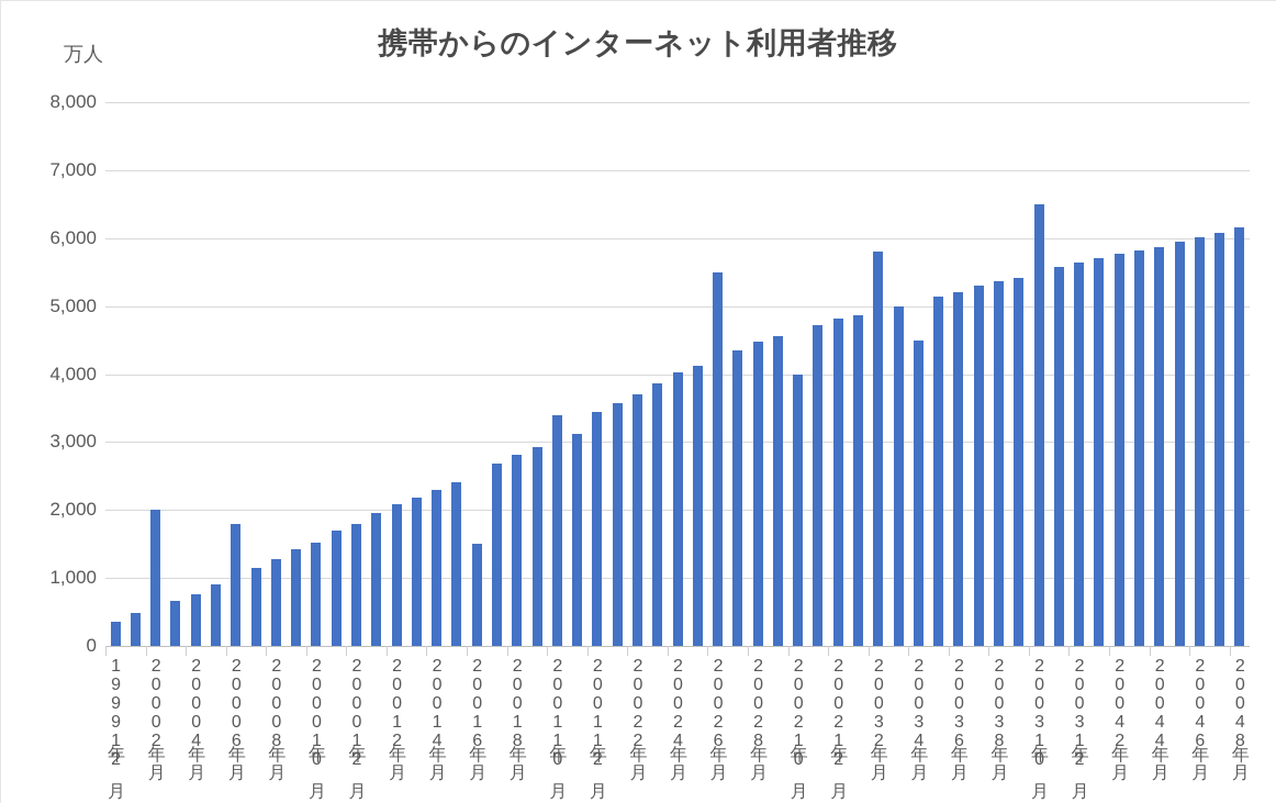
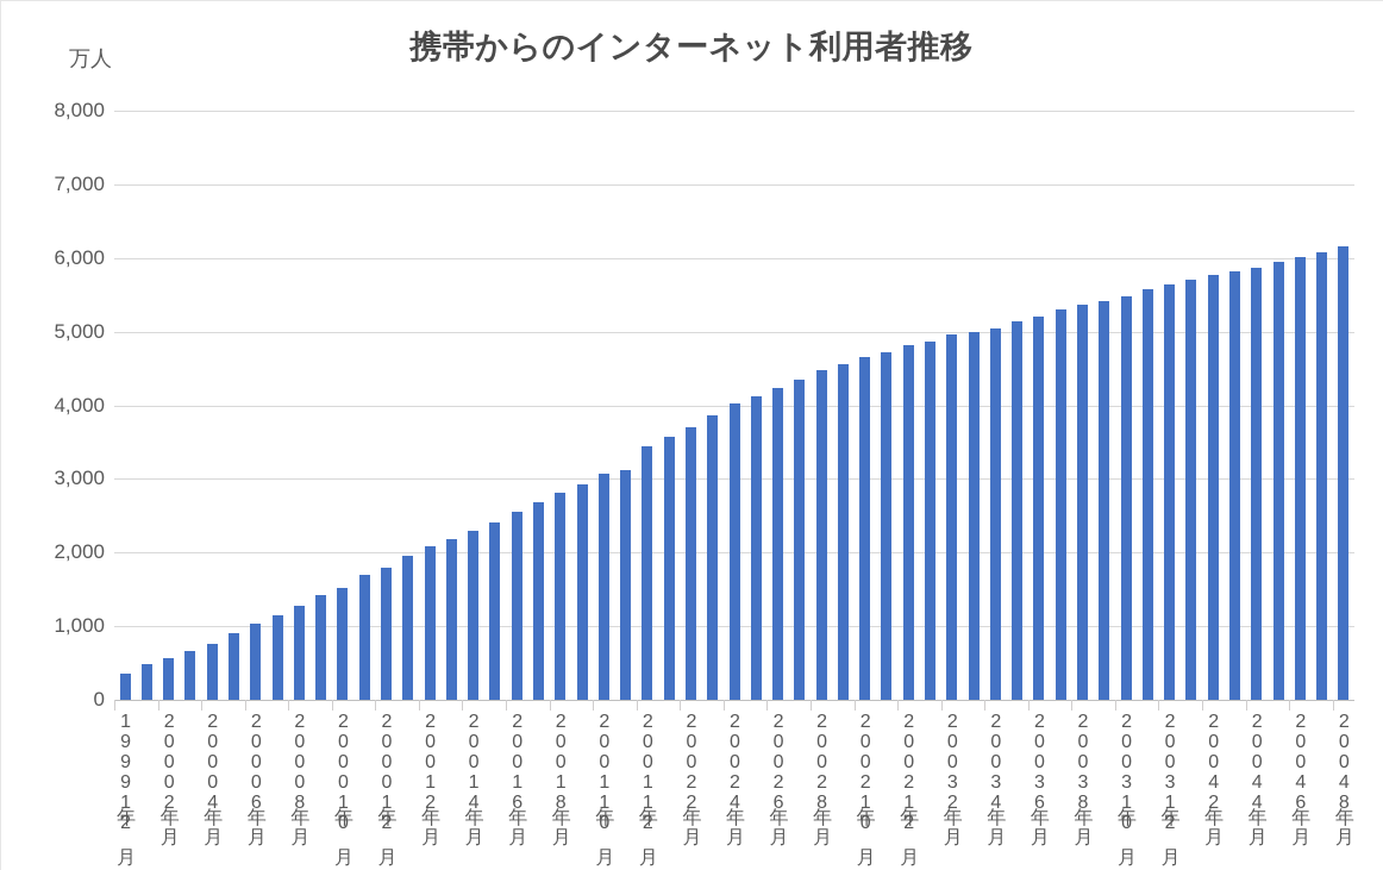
2000年2月: 2000 -> 600
2000年6月: 1800 -> 1000
2001年6月: 1500 -> 2600
2001年10月: 3400 -> 3100
2002年6月: 5500 -> 4200
2002年10月: 4000 -> 4700
2003年2月: 5800 -> 5000
2003年4月: 4500 -> 5000
2003年10月: 6500 -> 5500
